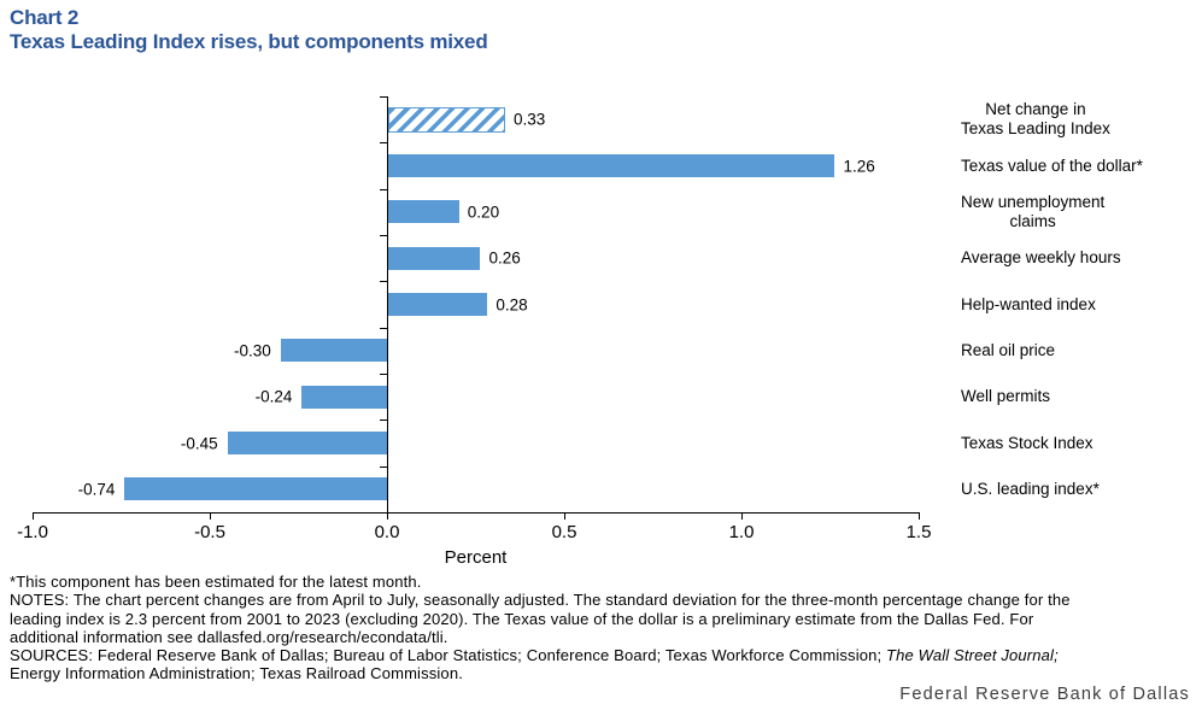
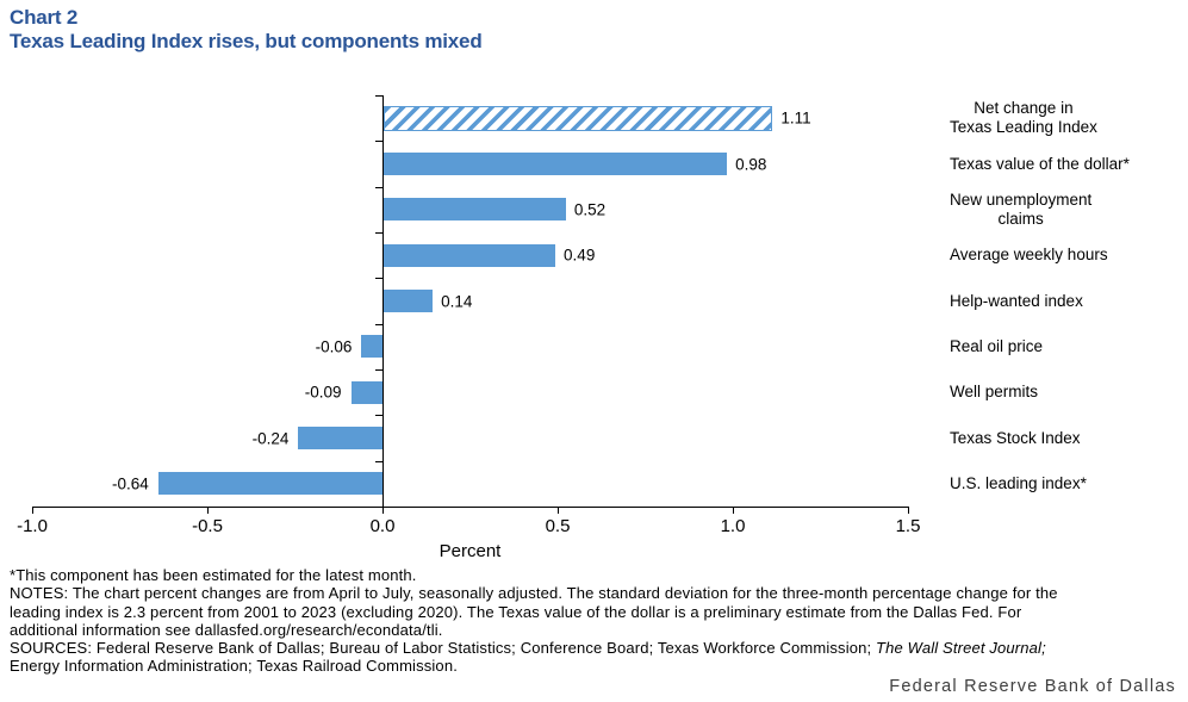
Net change in Texas Leading Index: 0.33 -> 1.11
Texas value of the dollar*: 1.26 -> 0.98
New unemployment claims: 0.20 -> 0.52
Average weekly hours: 0.26 -> 0.49
Help-wanted index: 0.28 -> 0.14
Real oil price: -0.30 -> -0.06
Well permits: -0.24 -> -0.09
Texas Stock Index: -0.45 -> -0.24
U.S. leading index*: -0.74 -> -0.64
